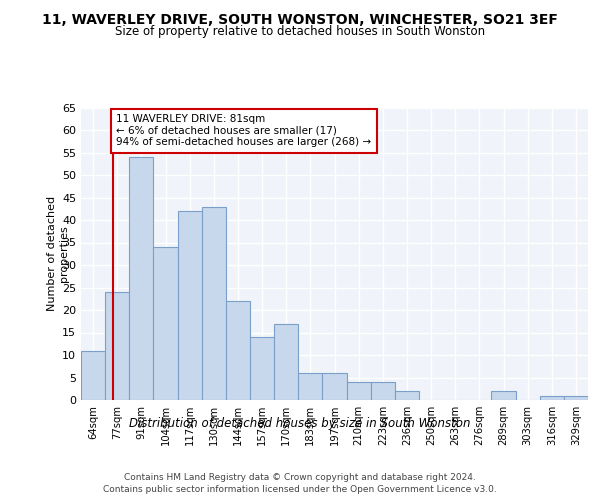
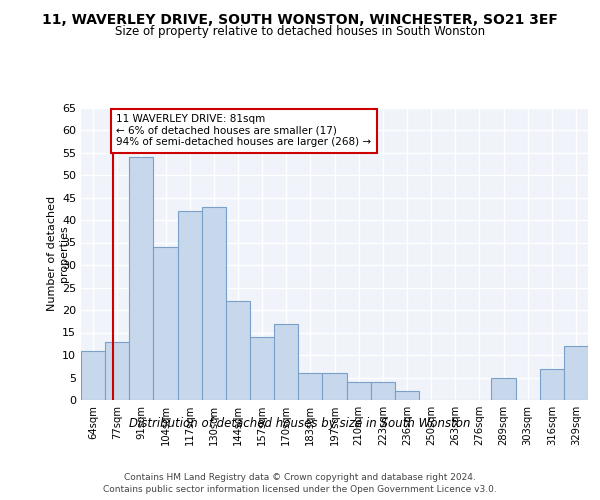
77sqm: 24 -> 13
289sqm: 2 -> 5
316sqm: 1 -> 7
329sqm: 1 -> 12
